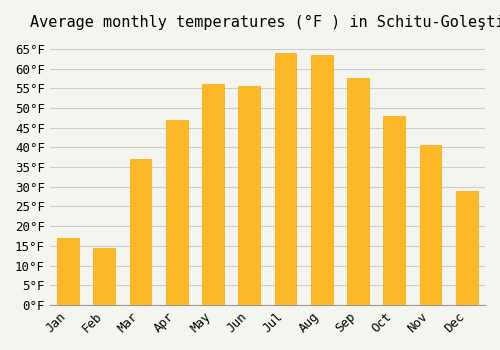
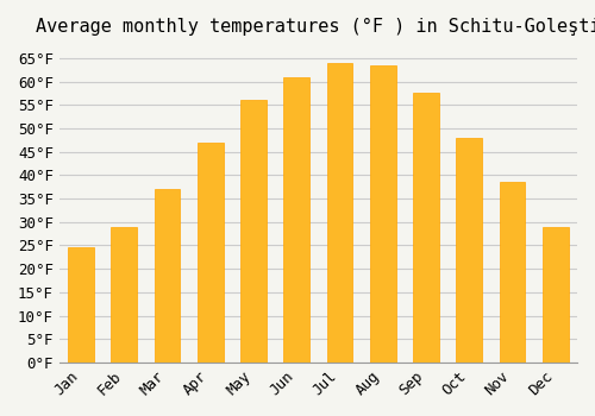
Jan: 17.0°F -> 24.5°F
Feb: 14.5°F -> 29.0°F
Jun: 55.5°F -> 61.0°F
Nov: 40.5°F -> 38.5°F
